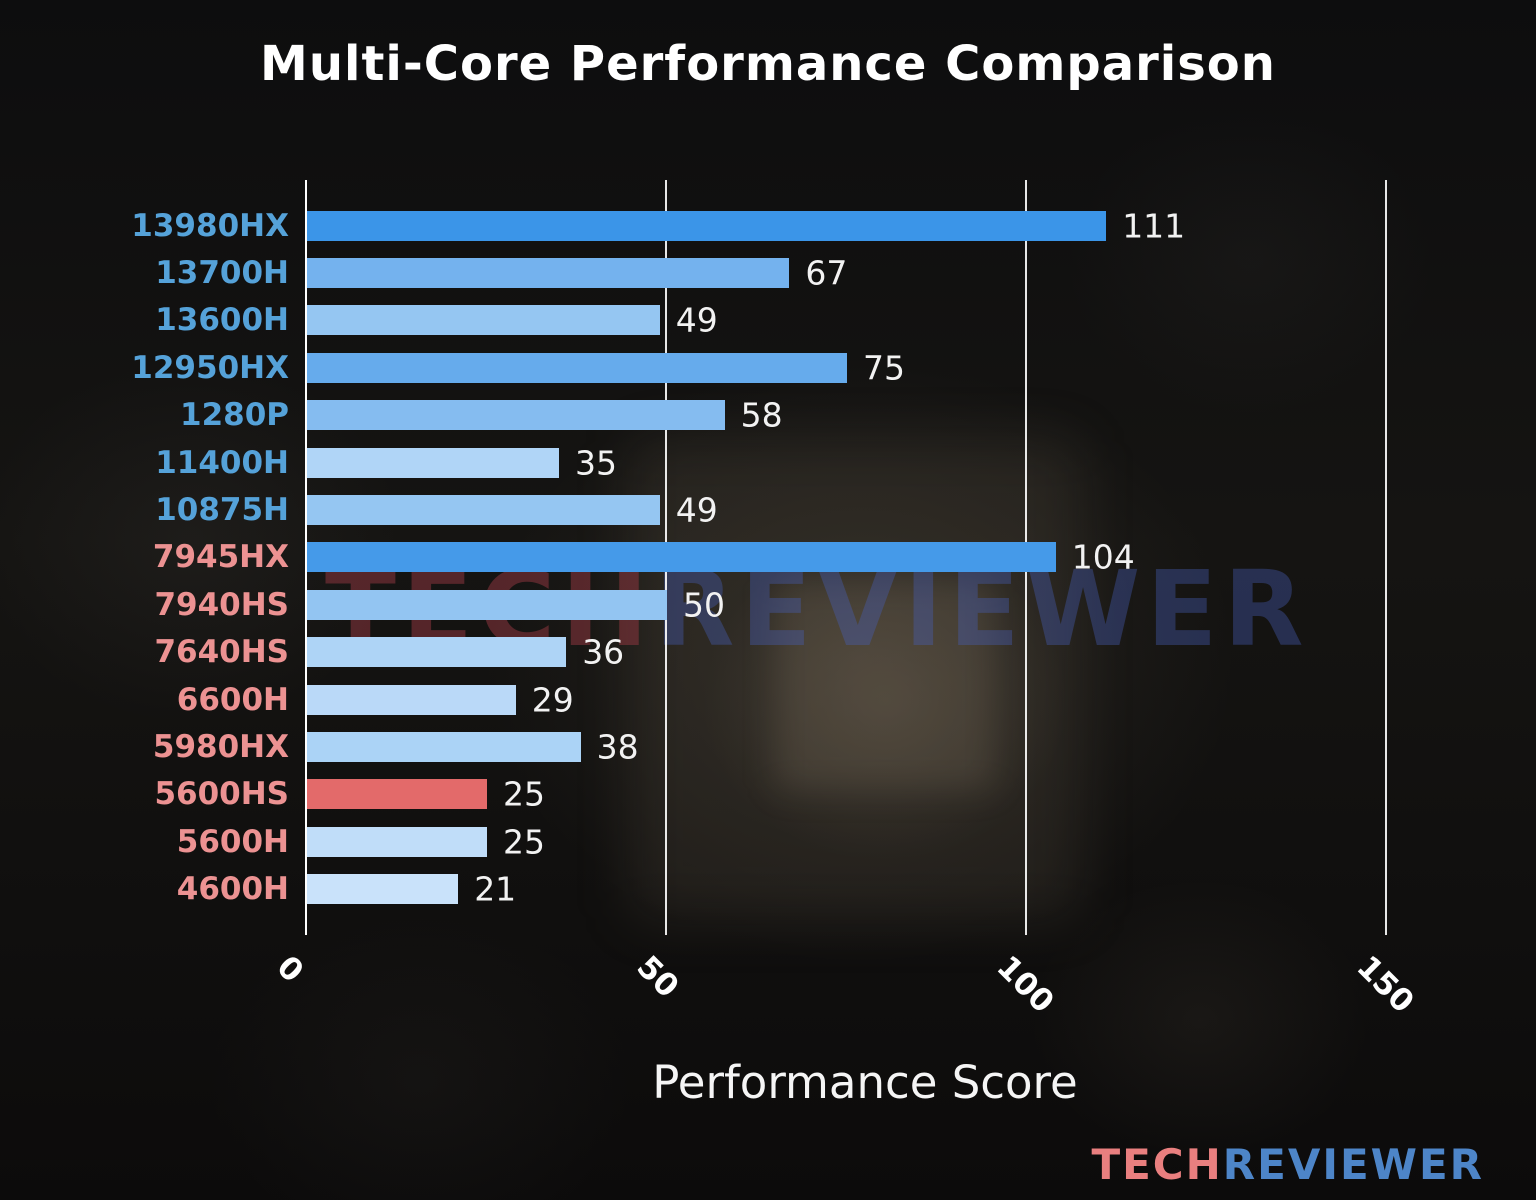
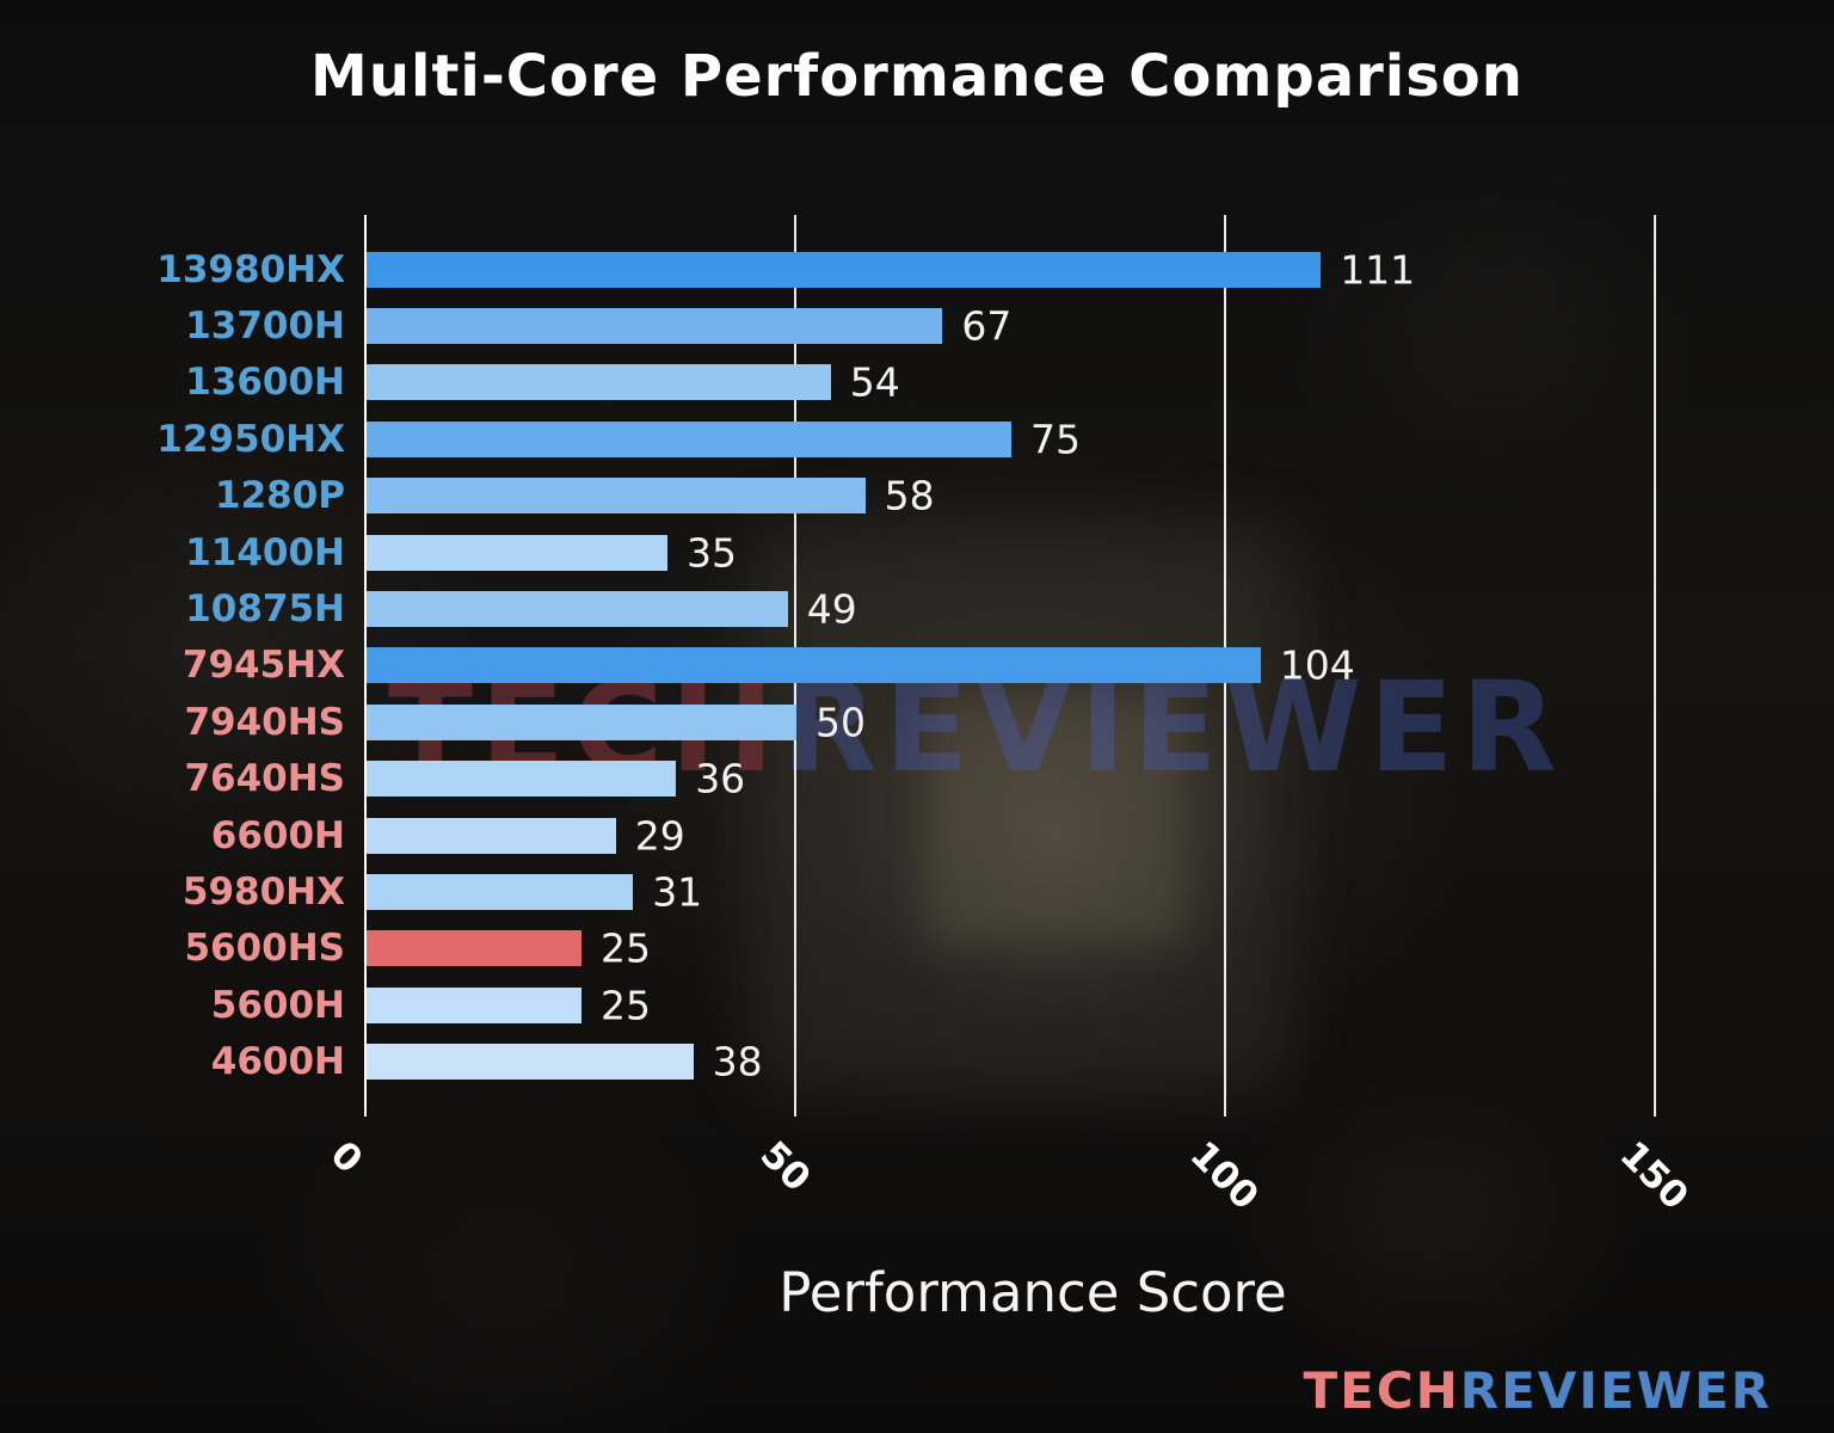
13600H: 49 -> 54
5980HX: 38 -> 31
4600H: 21 -> 38
